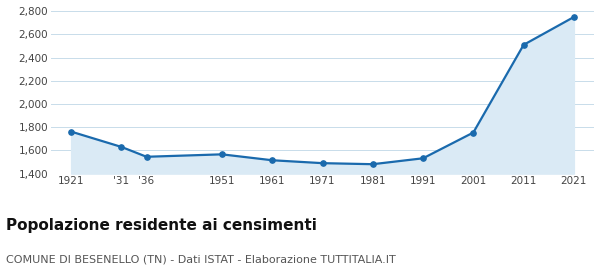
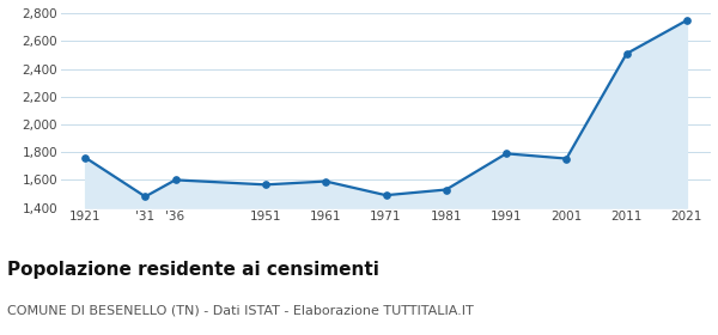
'31: 1,630 -> 1,480
'36: 1,540 -> 1,600
1961: 1,520 -> 1,590
1981: 1,480 -> 1,530
1991: 1,530 -> 1,790
